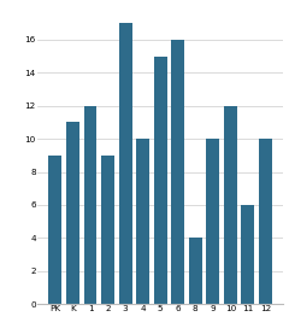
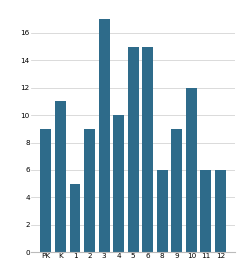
1: 12 -> 5
6: 16 -> 15
8: 4 -> 6
9: 10 -> 9
12: 10 -> 6
